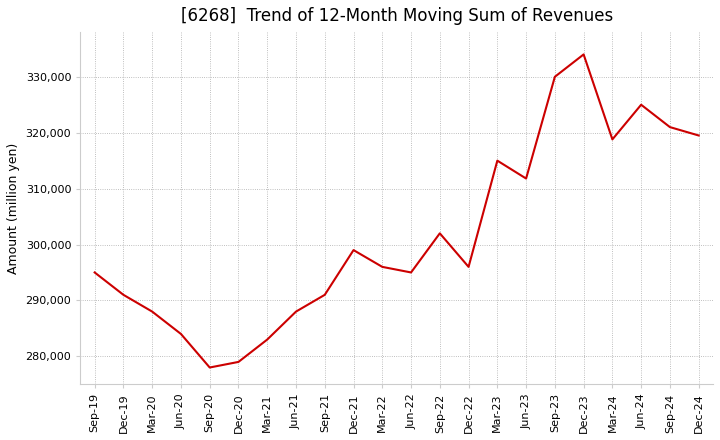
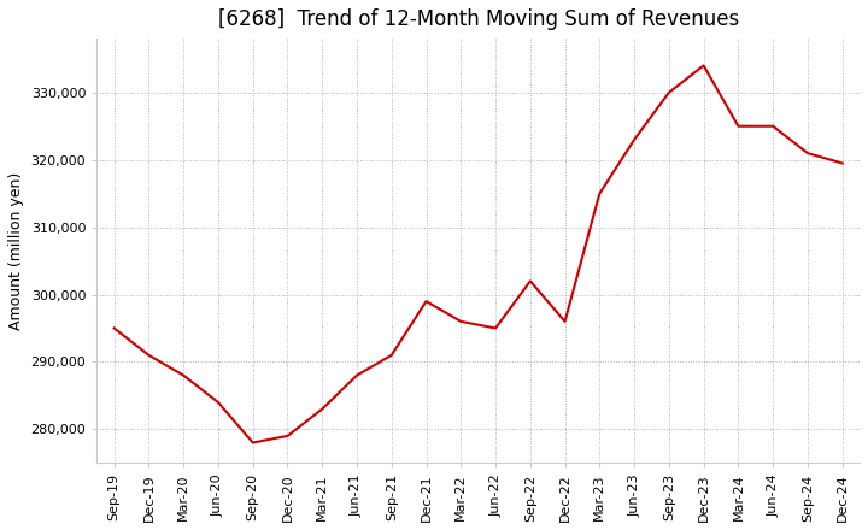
Jun-23: 311,800 -> 323,000
Mar-24: 318,800 -> 325,000
